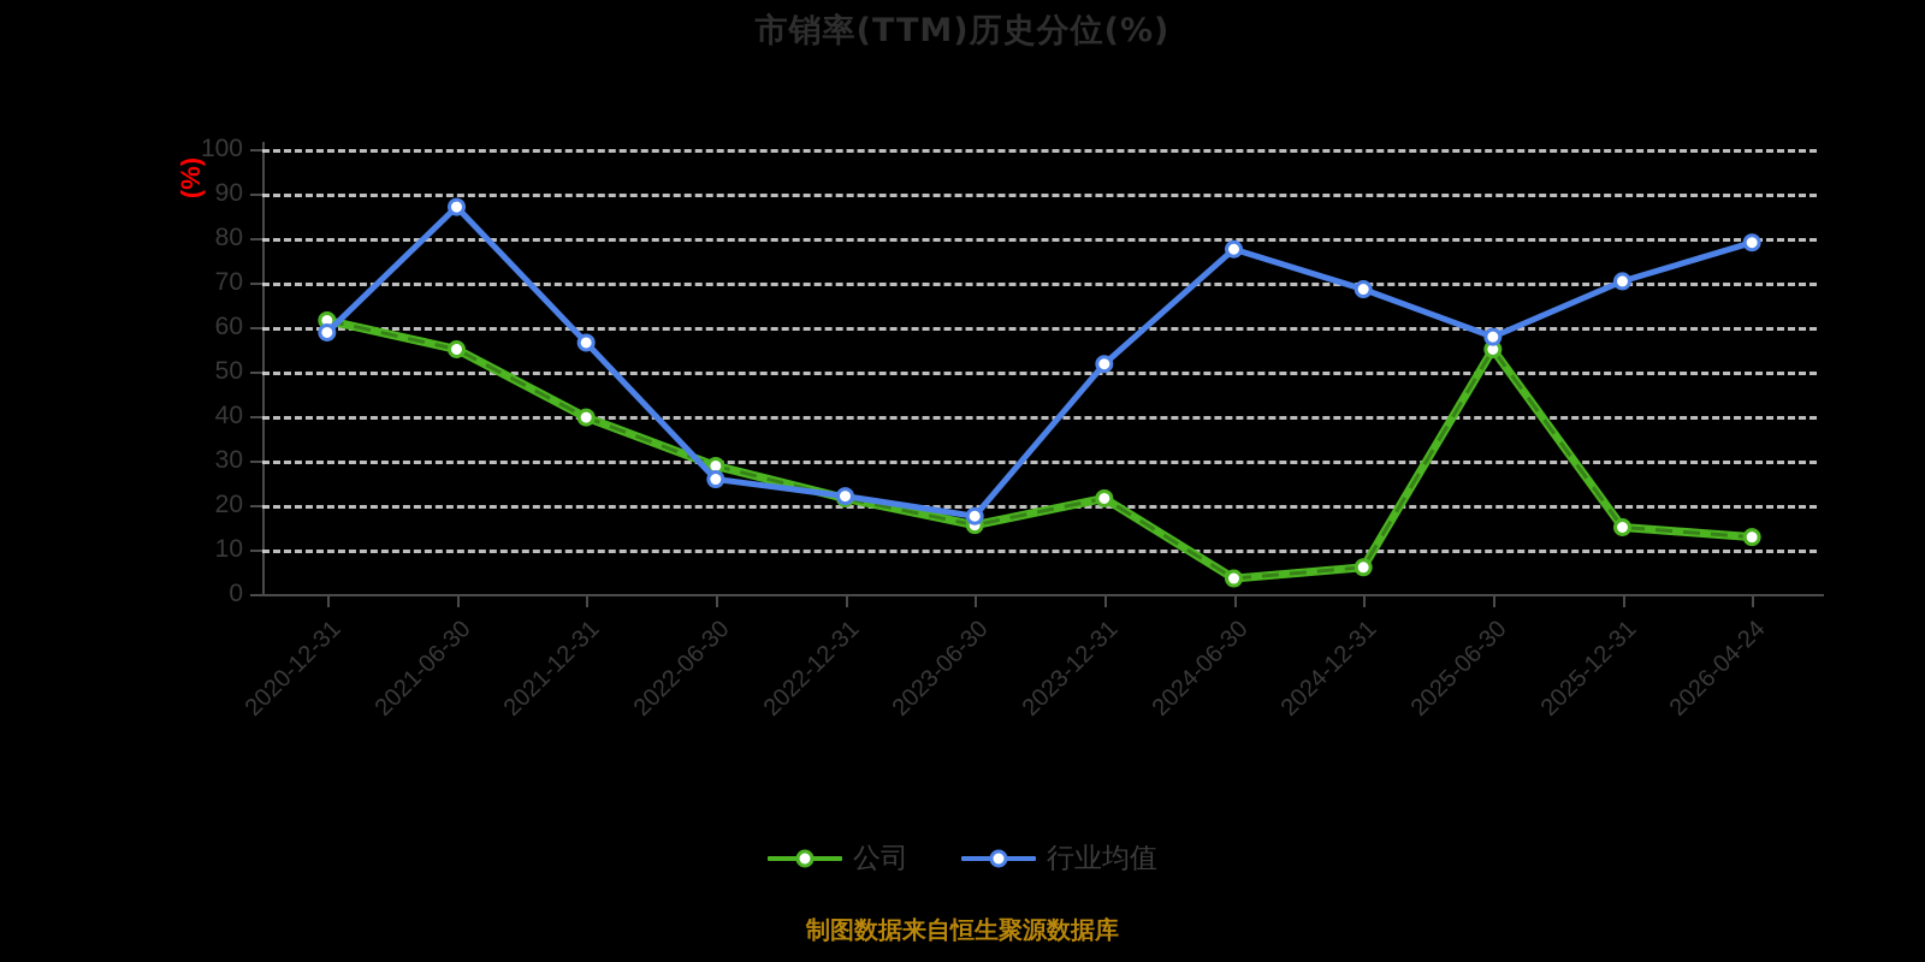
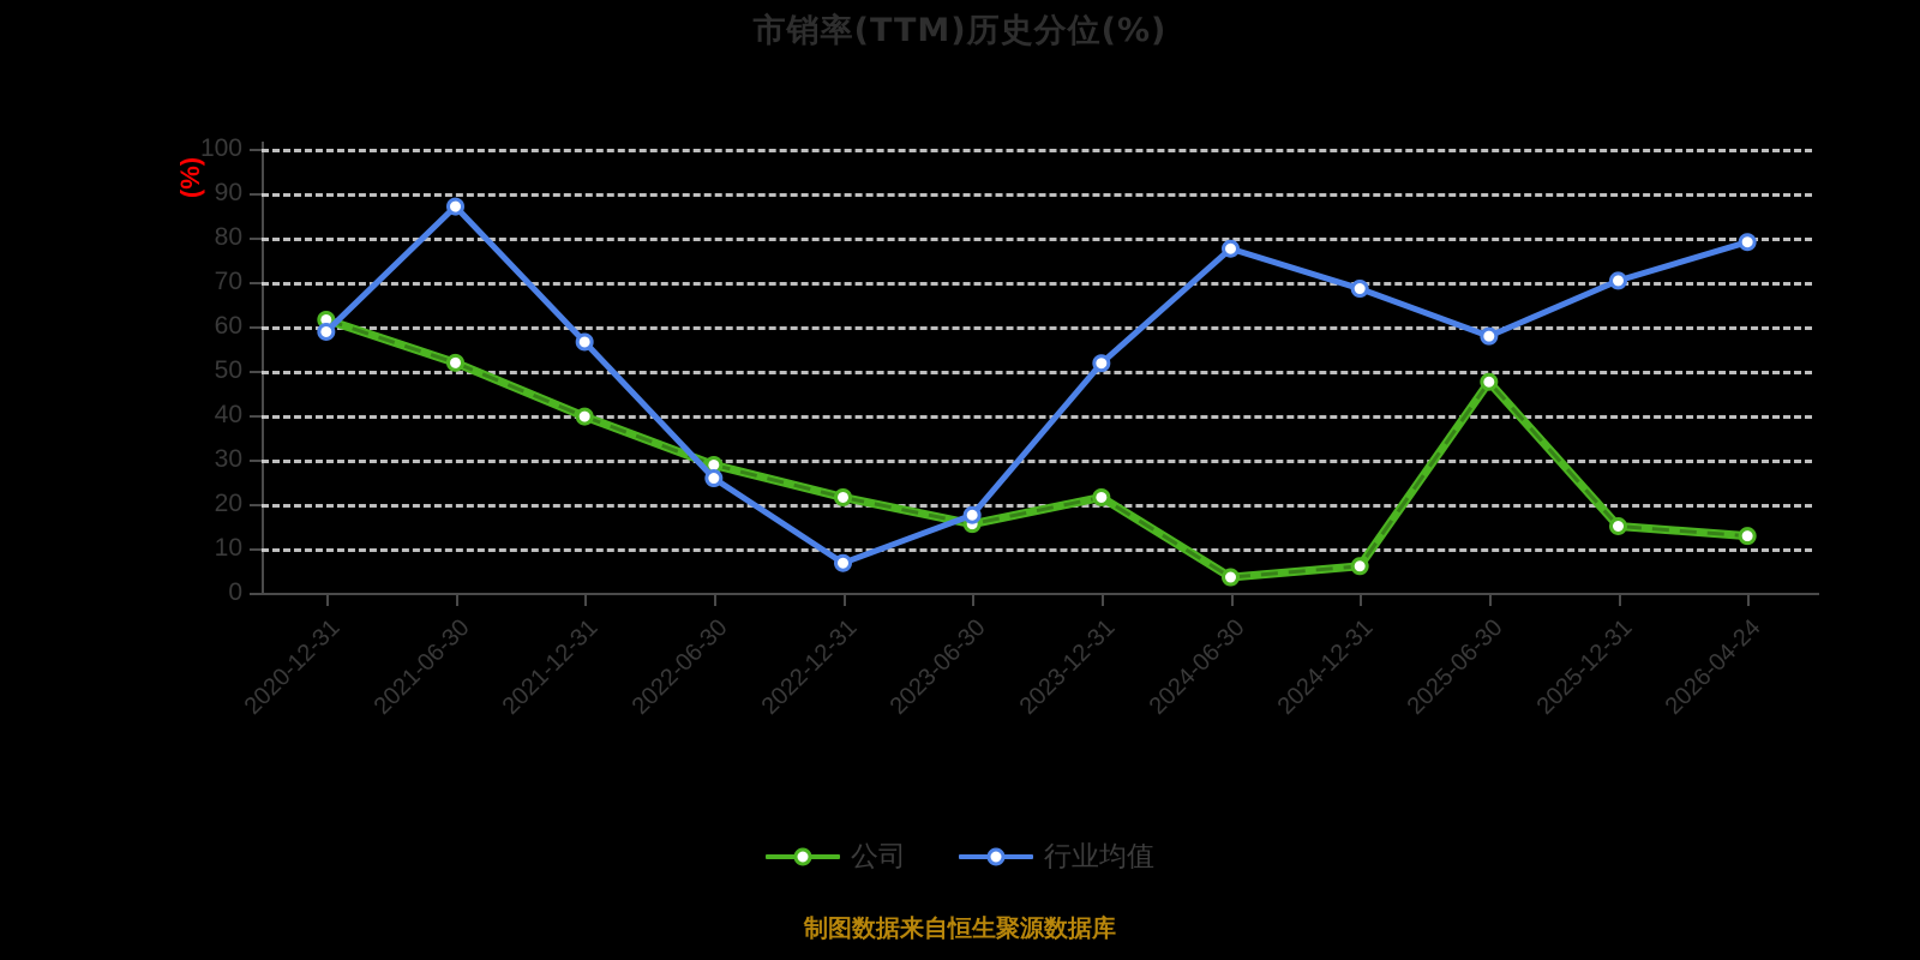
公司/2021-06-30: 55 -> 52
行业均值/2022-12-31: 22 -> 7
公司/2025-06-30: 55 -> 48
